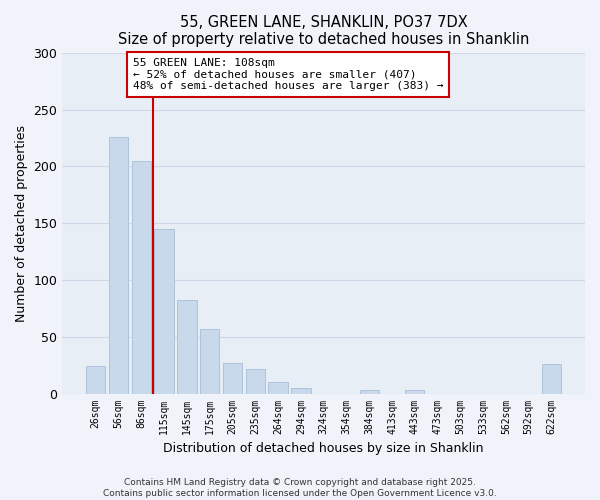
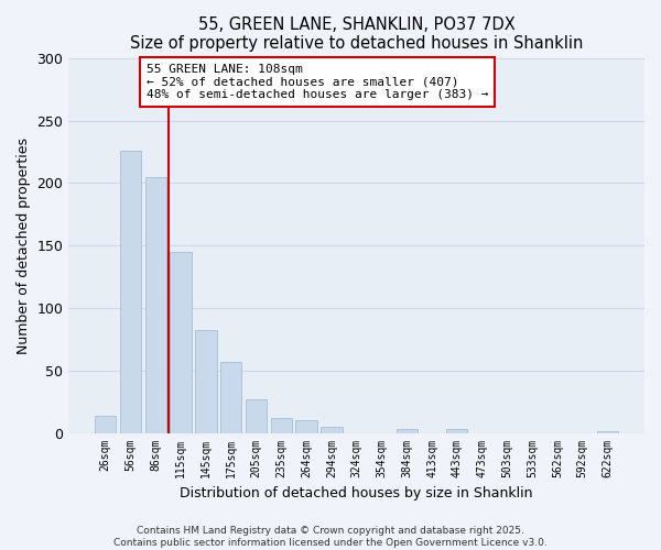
26sqm: 24 -> 14
235sqm: 22 -> 12
622sqm: 26 -> 1
